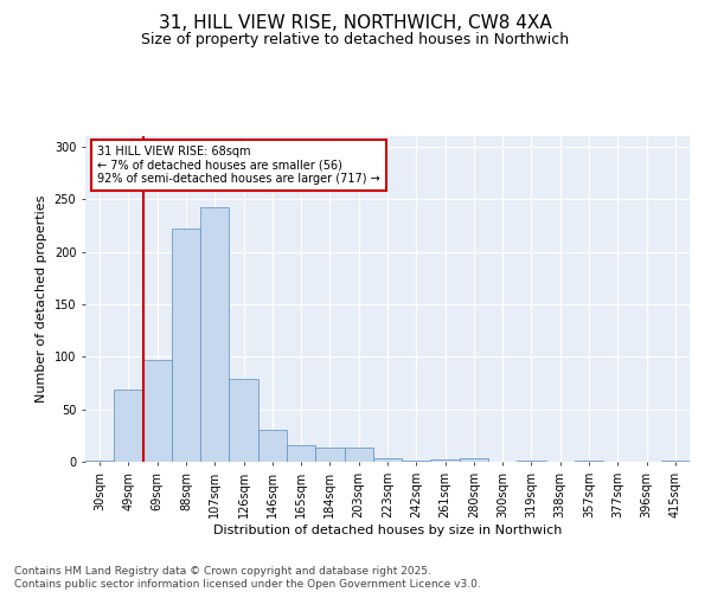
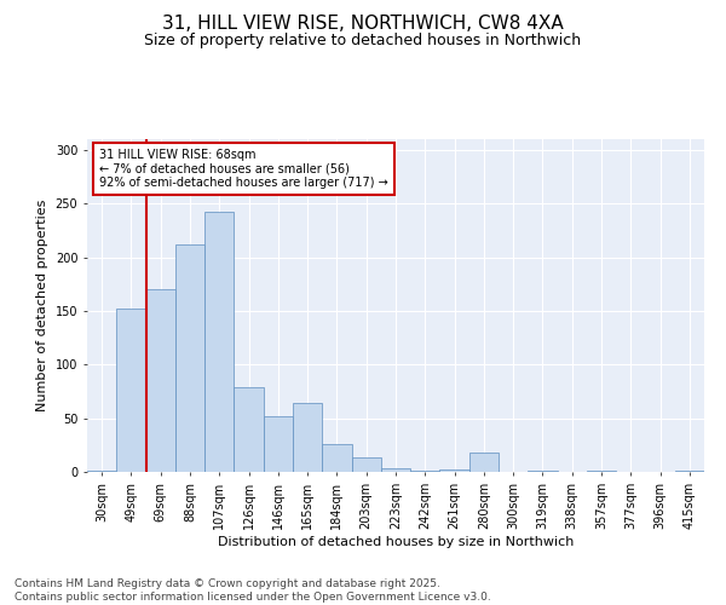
49sqm: 69 -> 152
69sqm: 97 -> 170
88sqm: 222 -> 212
146sqm: 30 -> 52
165sqm: 16 -> 64
184sqm: 14 -> 26
280sqm: 3 -> 18
